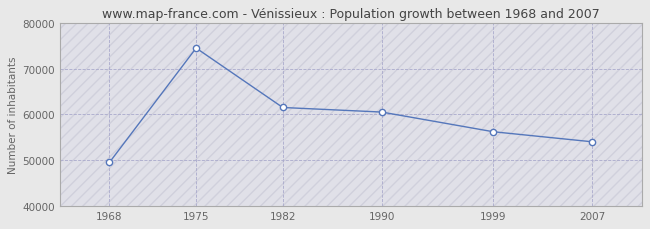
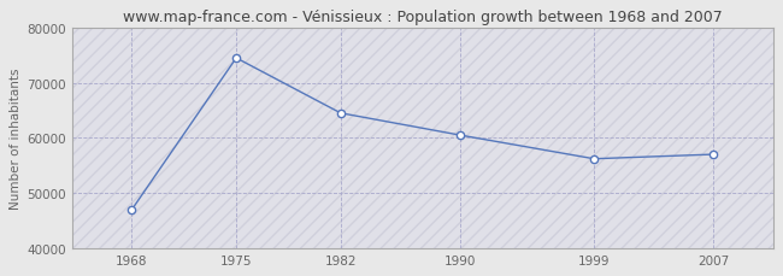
1968: 49500 -> 47000
1982: 61500 -> 64500
2007: 54000 -> 57000
